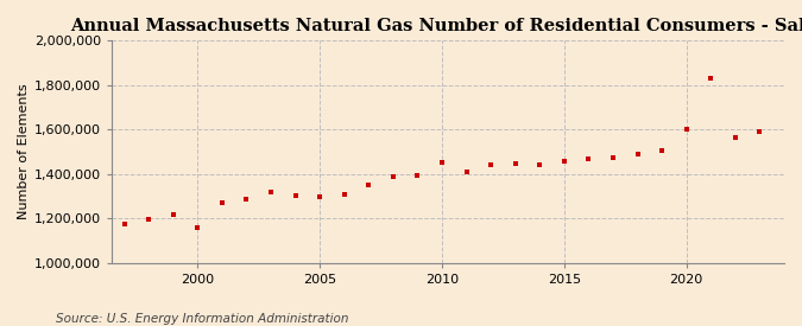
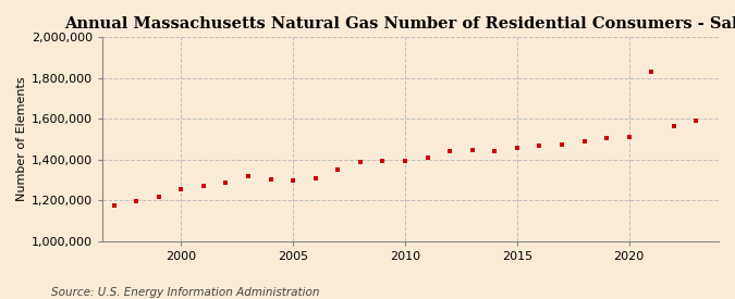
2000: 1,160,000 -> 1,260,000
2010: 1,450,000 -> 1,390,000
2020: 1,600,000 -> 1,510,000
